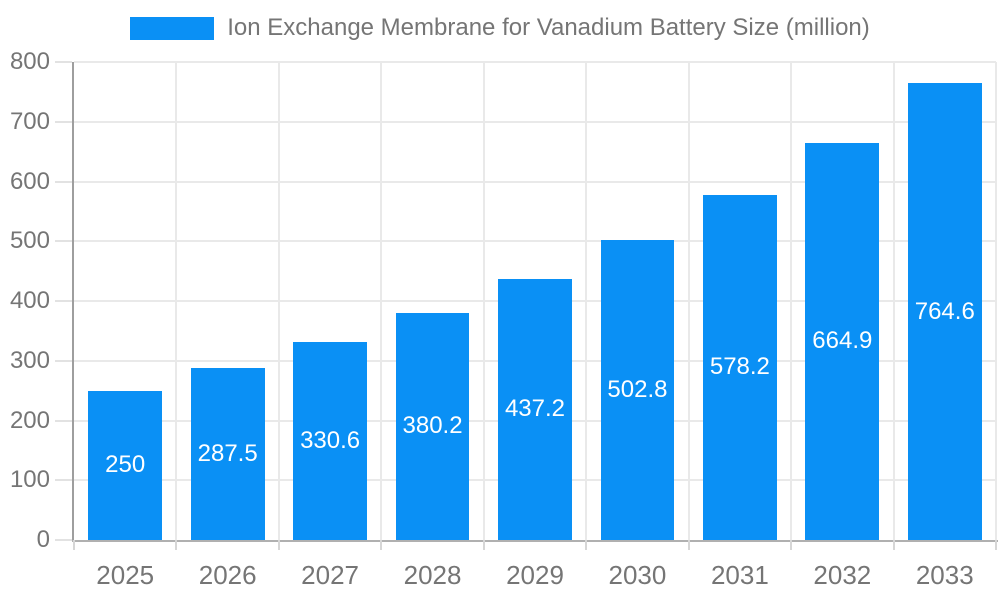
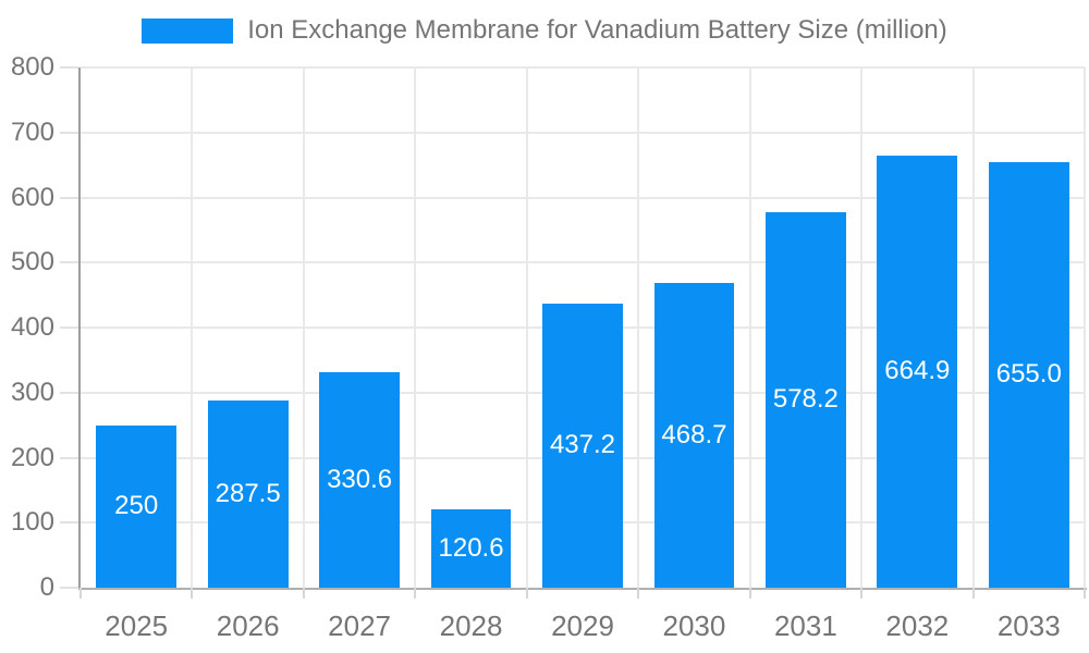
2028: 380.2 -> 120.6
2030: 502.8 -> 468.7
2033: 764.6 -> 655.0
